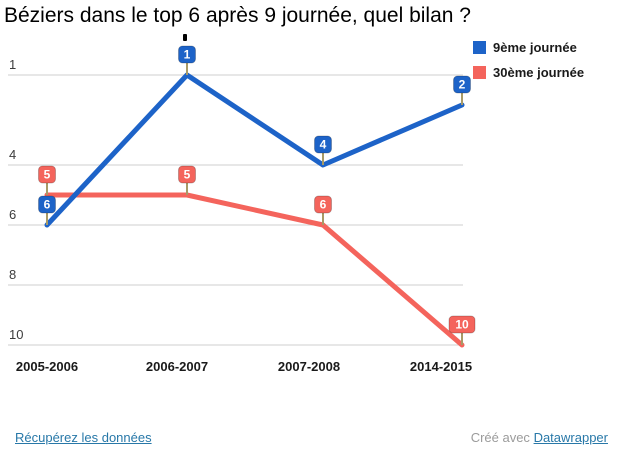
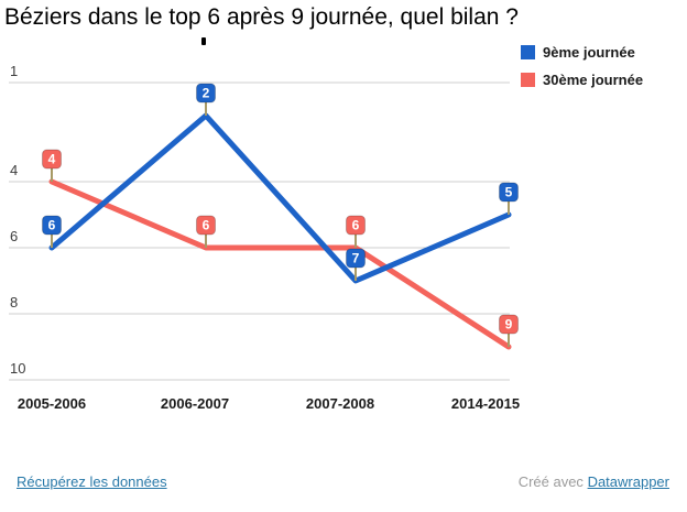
30ème journée/2005-2006: 5 -> 4
9ème journée/2006-2007: 1 -> 2
30ème journée/2006-2007: 5 -> 6
9ème journée/2007-2008: 4 -> 7
9ème journée/2014-2015: 2 -> 5
30ème journée/2014-2015: 10 -> 9
